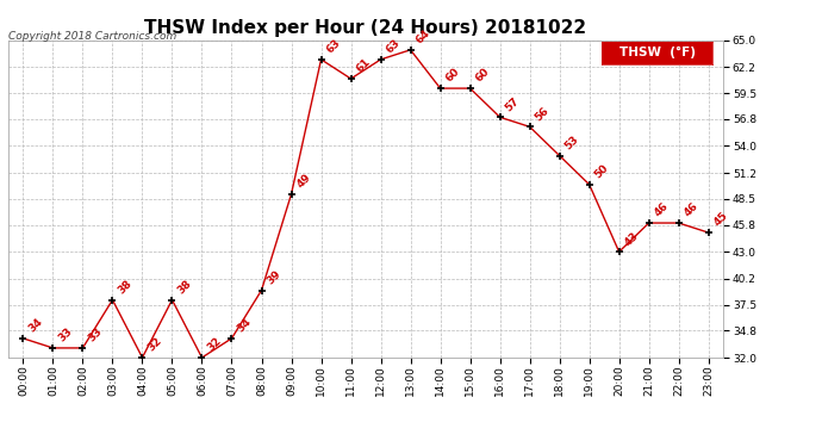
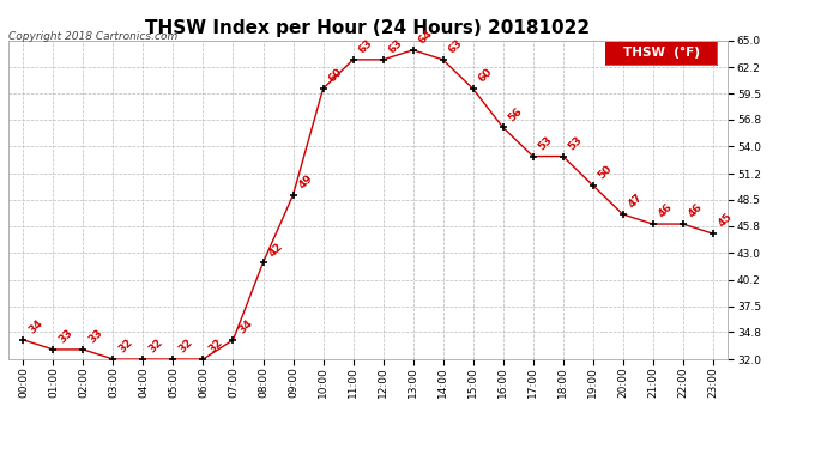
03:00: 38 -> 32
05:00: 38 -> 32
08:00: 39 -> 42
10:00: 63 -> 60
11:00: 61 -> 63
14:00: 60 -> 63
16:00: 57 -> 56
17:00: 56 -> 53
20:00: 43 -> 47
